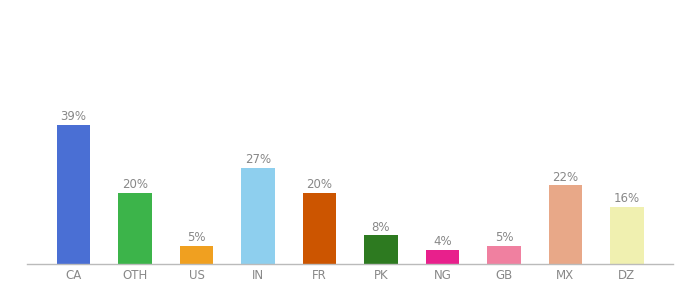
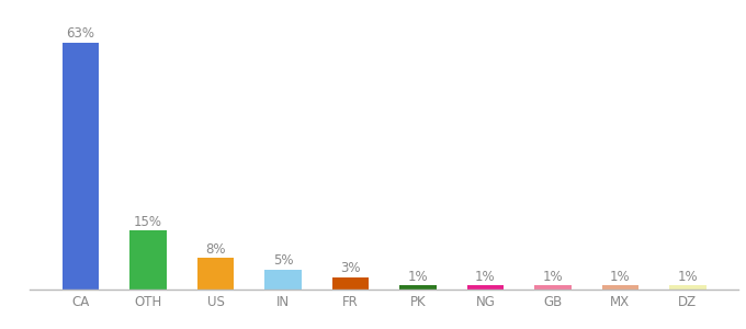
CA: 39% -> 63%
OTH: 20% -> 15%
US: 5% -> 8%
IN: 27% -> 5%
FR: 20% -> 3%
PK: 8% -> 1%
NG: 4% -> 1%
GB: 5% -> 1%
MX: 22% -> 1%
DZ: 16% -> 1%
